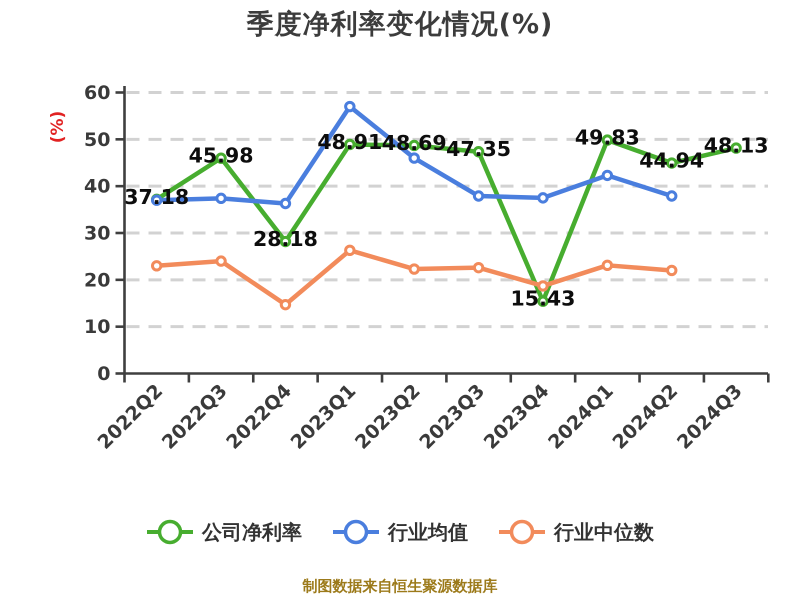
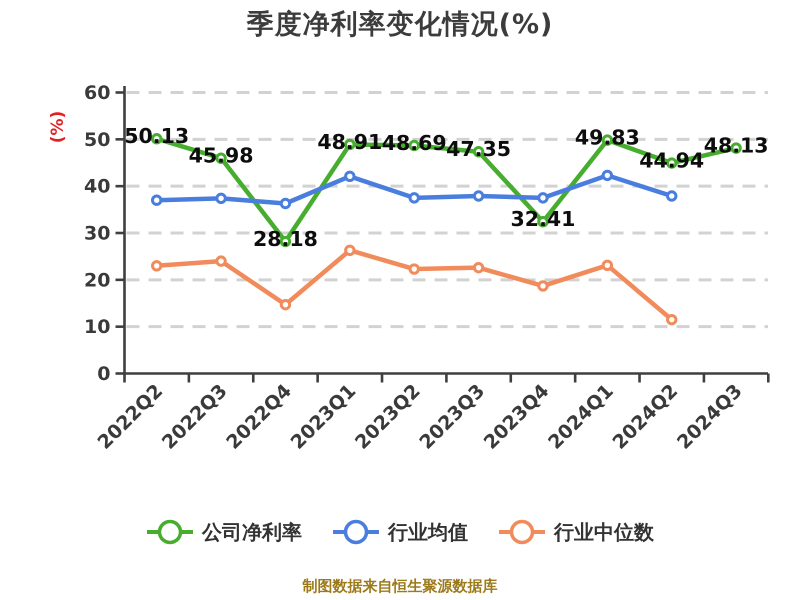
公司净利率/2022Q2: 37.18 -> 50.13
行业均值/2023Q1: 57 -> 42
行业均值/2023Q2: 46 -> 38
公司净利率/2023Q4: 15.43 -> 32.41
行业中位数/2024Q2: 22 -> 12
